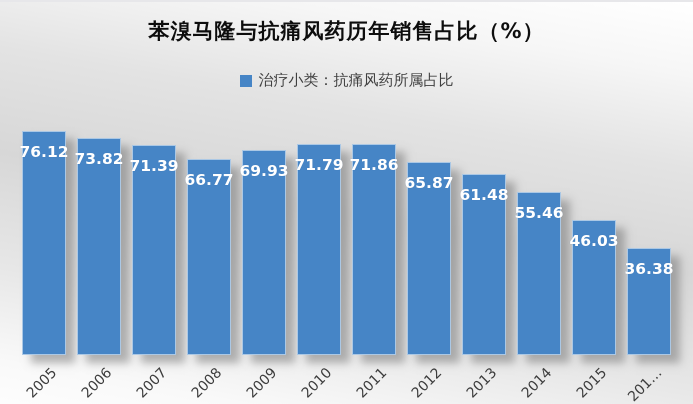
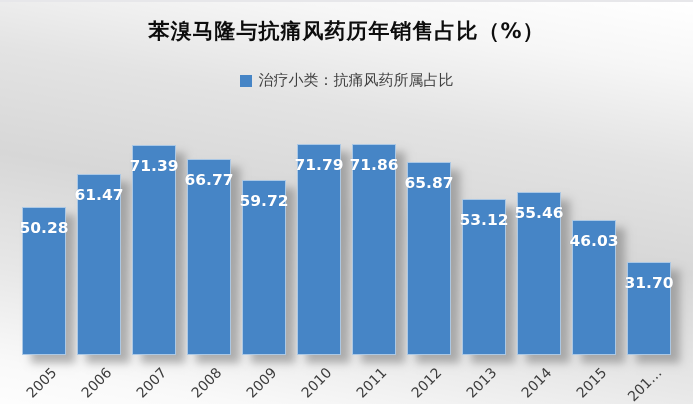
2005: 76.12 -> 50.28
2006: 73.82 -> 61.47
2009: 69.93 -> 59.72
2013: 61.48 -> 53.12
201…: 36.38 -> 31.70
